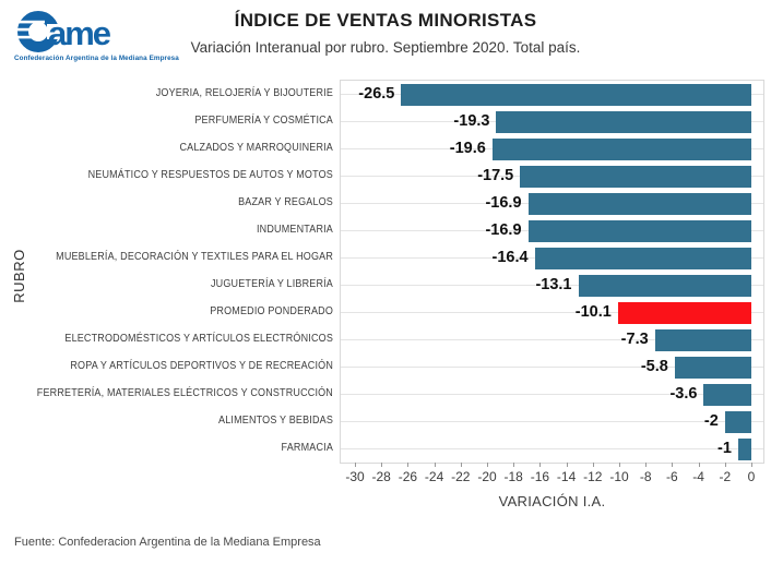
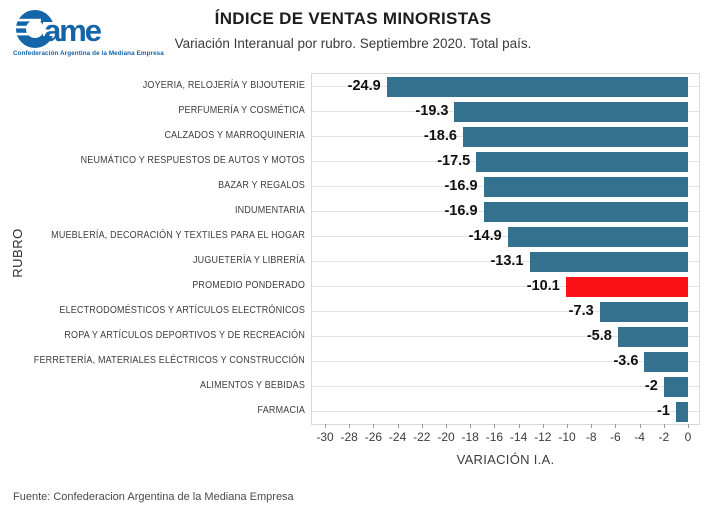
JOYERIA, RELOJERÍA Y BIJOUTERIE: -26.5 -> -24.9
CALZADOS Y MARROQUINERIA: -19.6 -> -18.6
MUEBLERÍA, DECORACIÓN Y TEXTILES PARA EL HOGAR: -16.4 -> -14.9
